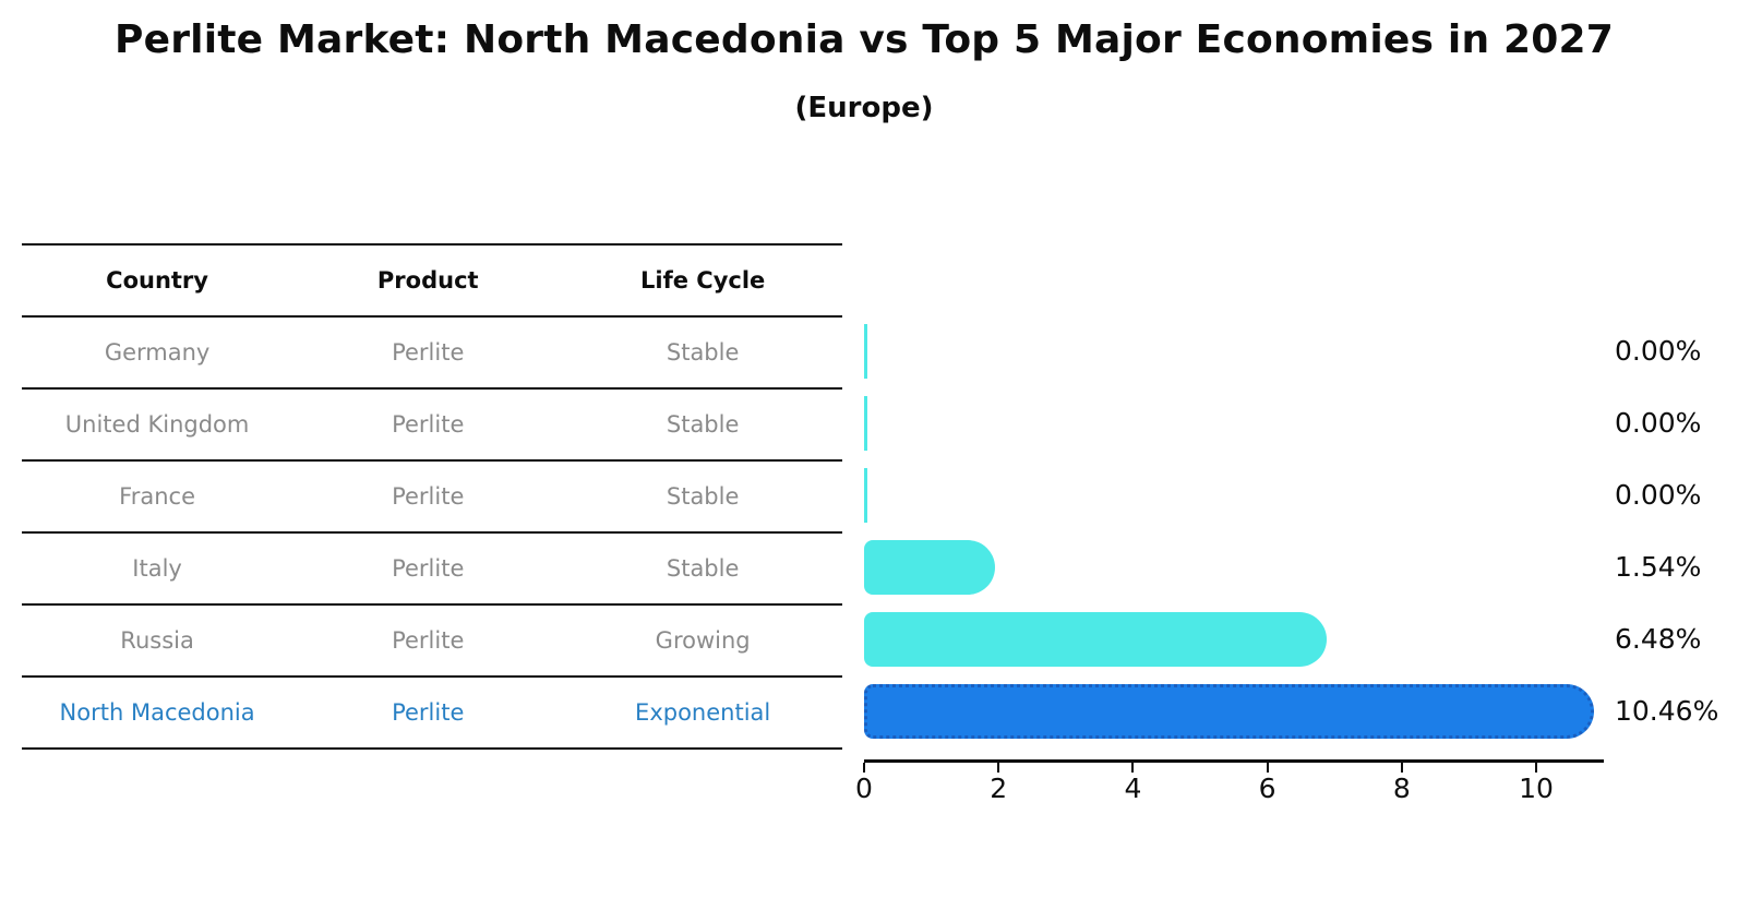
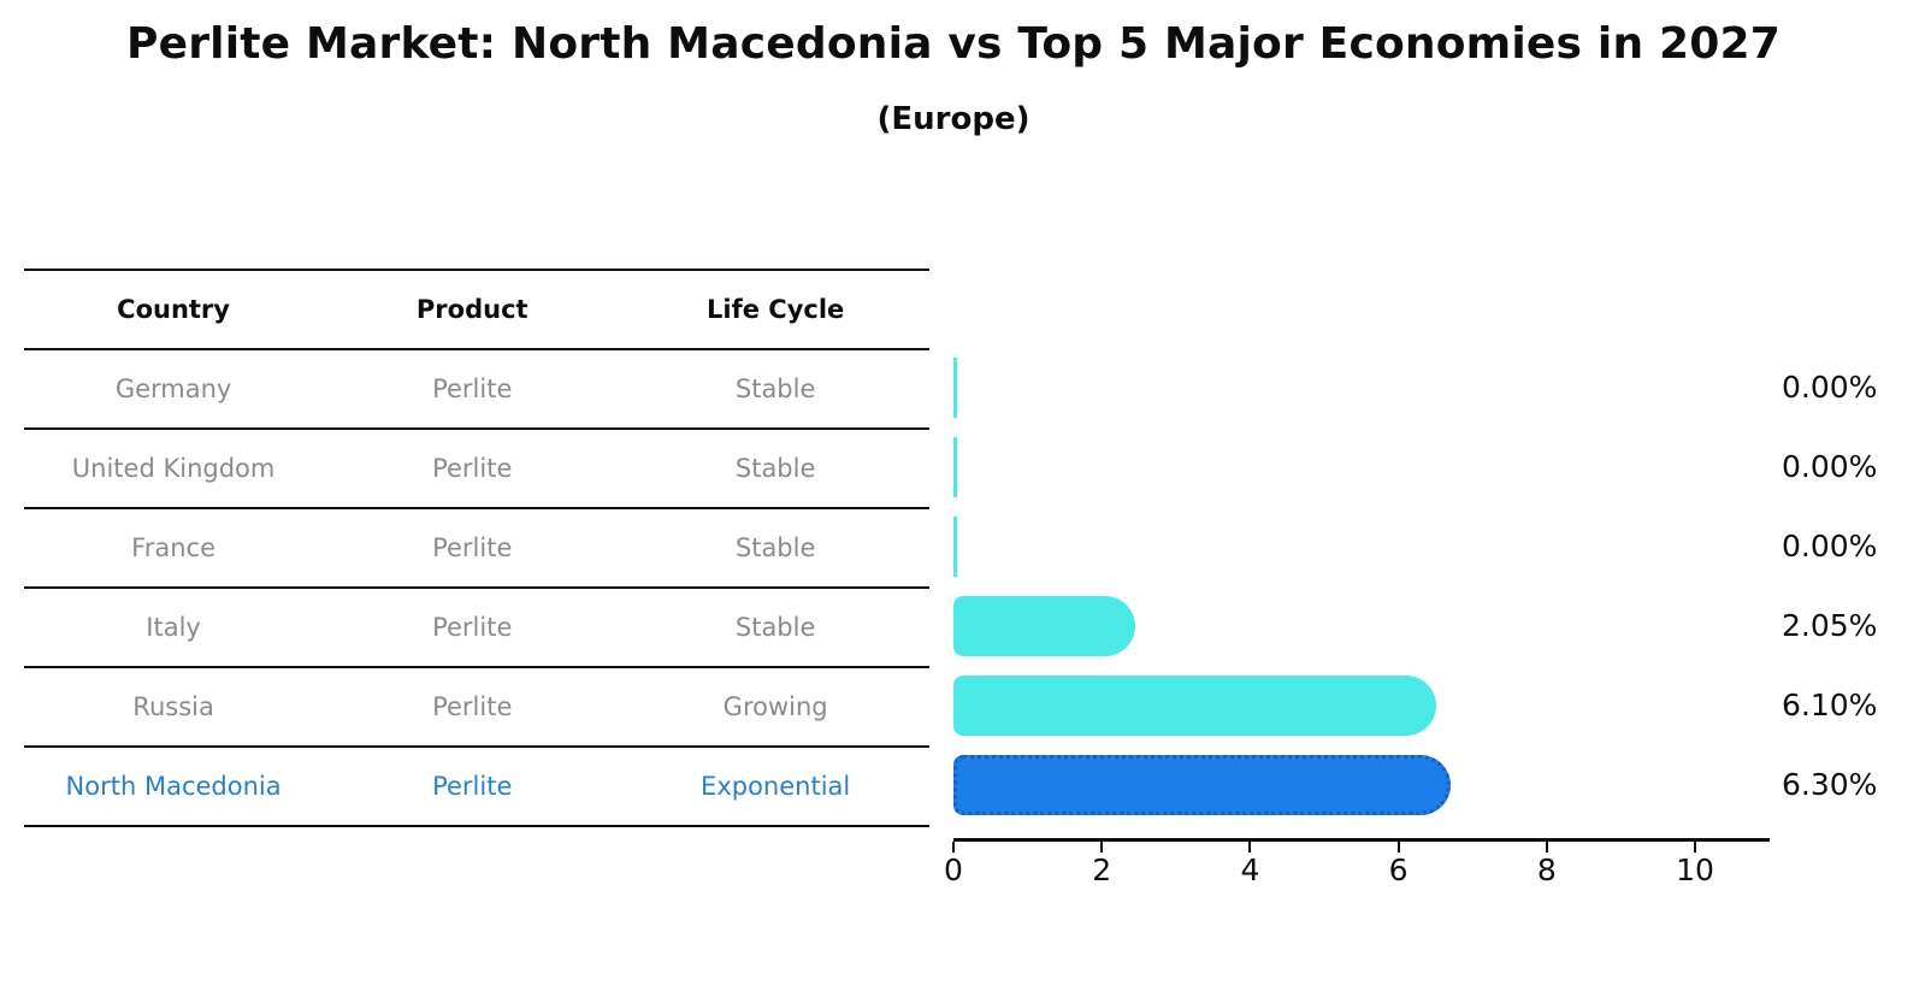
Italy: 1.54% -> 2.05%
Russia: 6.48% -> 6.10%
North Macedonia: 10.46% -> 6.30%
